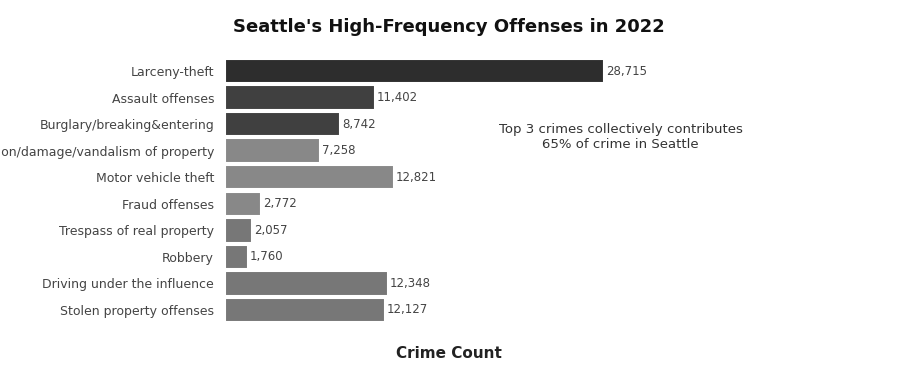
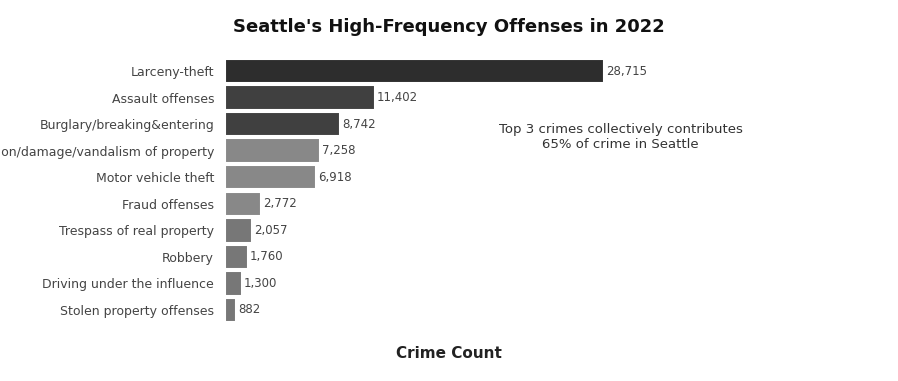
Motor vehicle theft: 12,821 -> 6,918
Driving under the influence: 12,348 -> 1,300
Stolen property offenses: 12,127 -> 882
